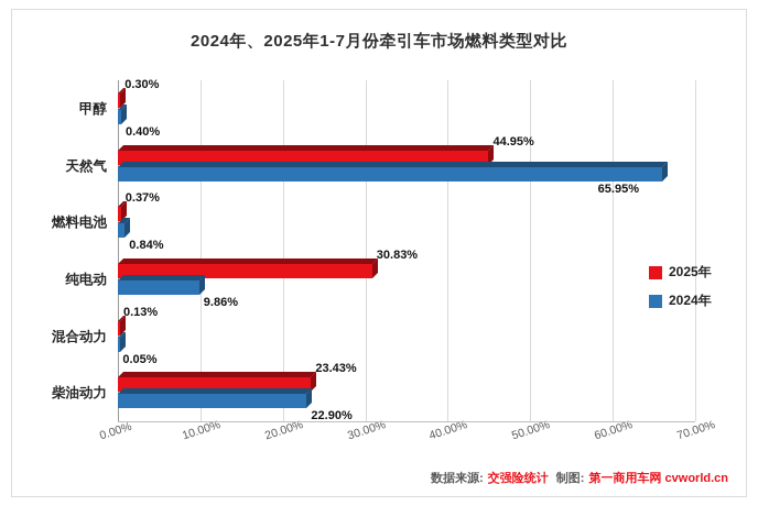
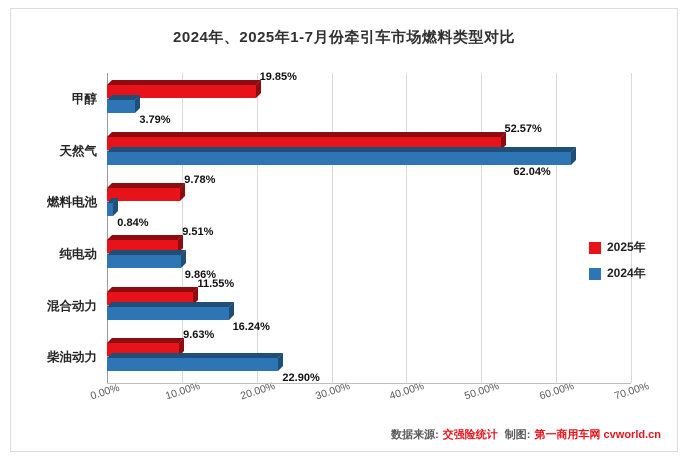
2025年/甲醇: 0.30% -> 19.85%
2024年/甲醇: 0.40% -> 3.79%
2025年/天然气: 44.95% -> 52.57%
2024年/天然气: 65.95% -> 62.04%
2025年/燃料电池: 0.37% -> 9.78%
2025年/纯电动: 30.83% -> 9.51%
2025年/混合动力: 0.13% -> 11.55%
2024年/混合动力: 0.05% -> 16.24%
2025年/柴油动力: 23.43% -> 9.63%
